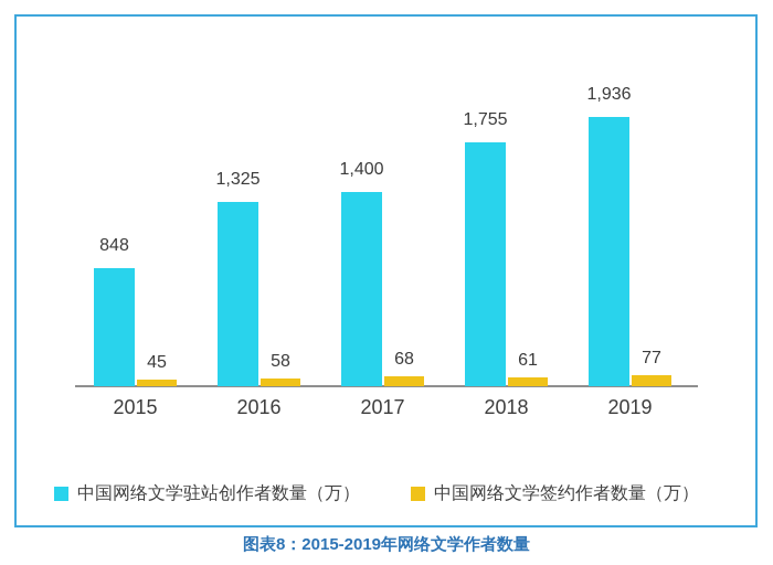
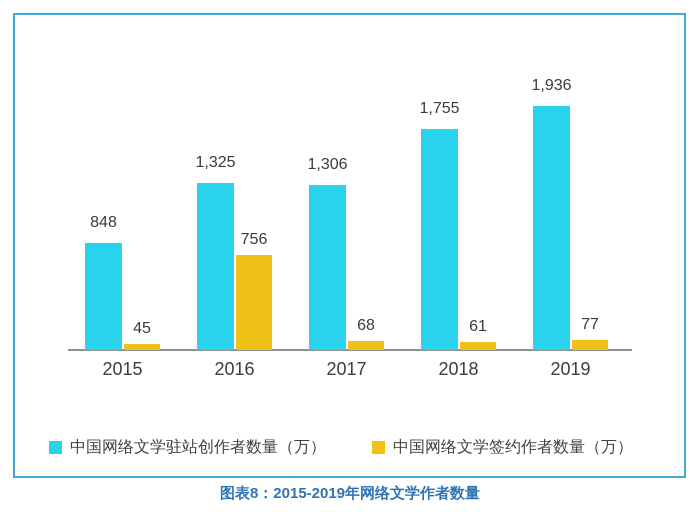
中国网络文学签约作者数量（万）/2016: 58 -> 756
中国网络文学驻站创作者数量（万）/2017: 1,400 -> 1,306
